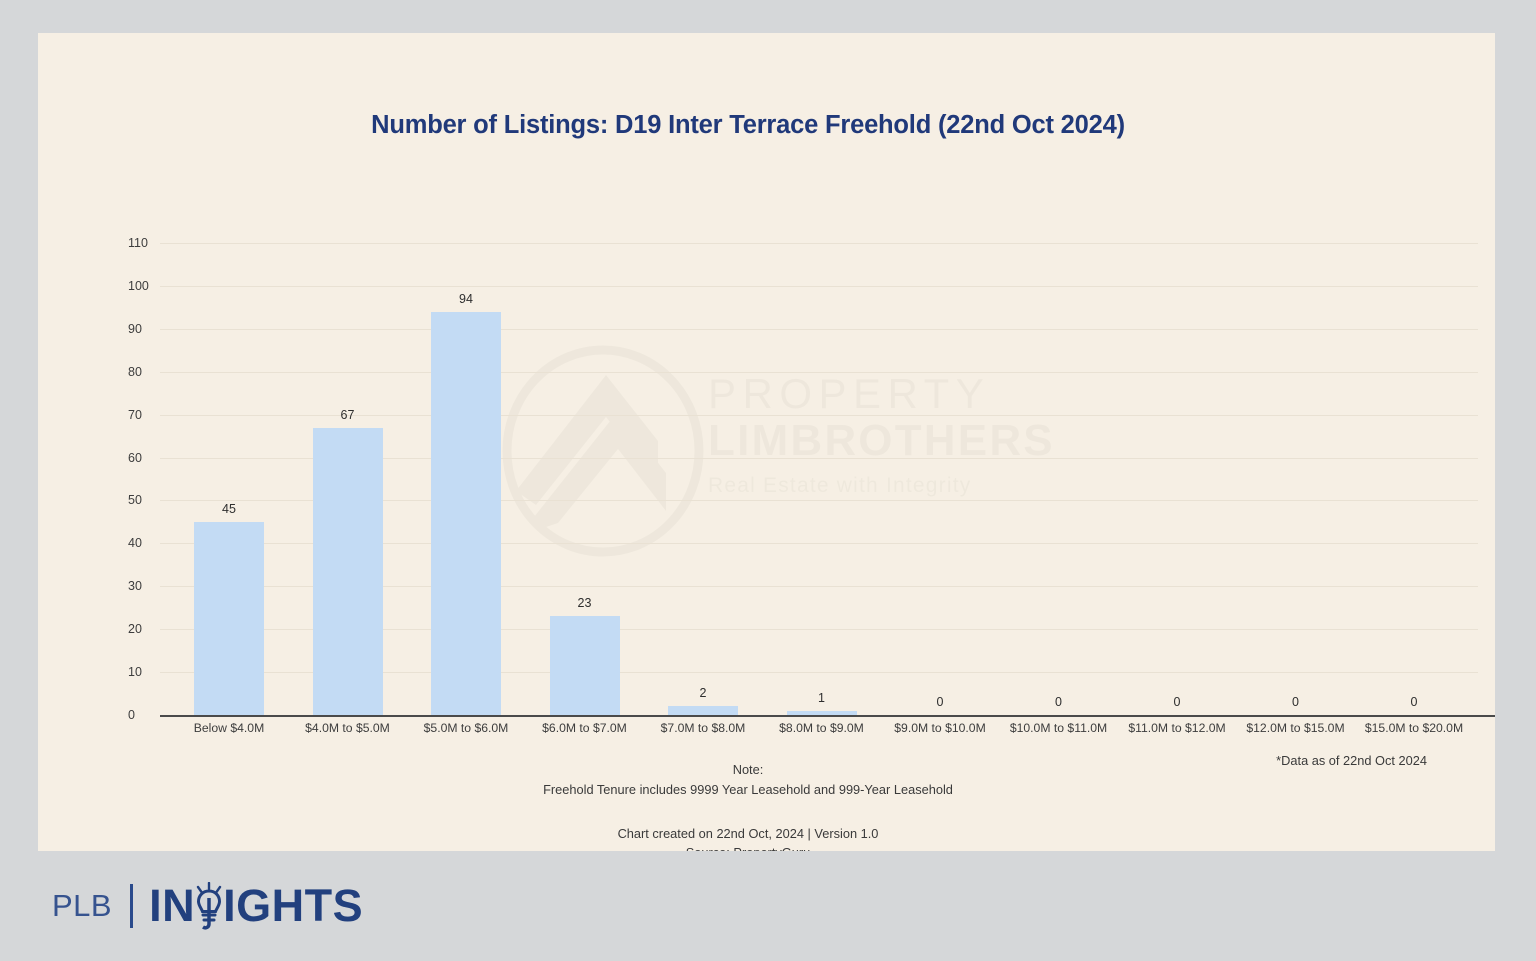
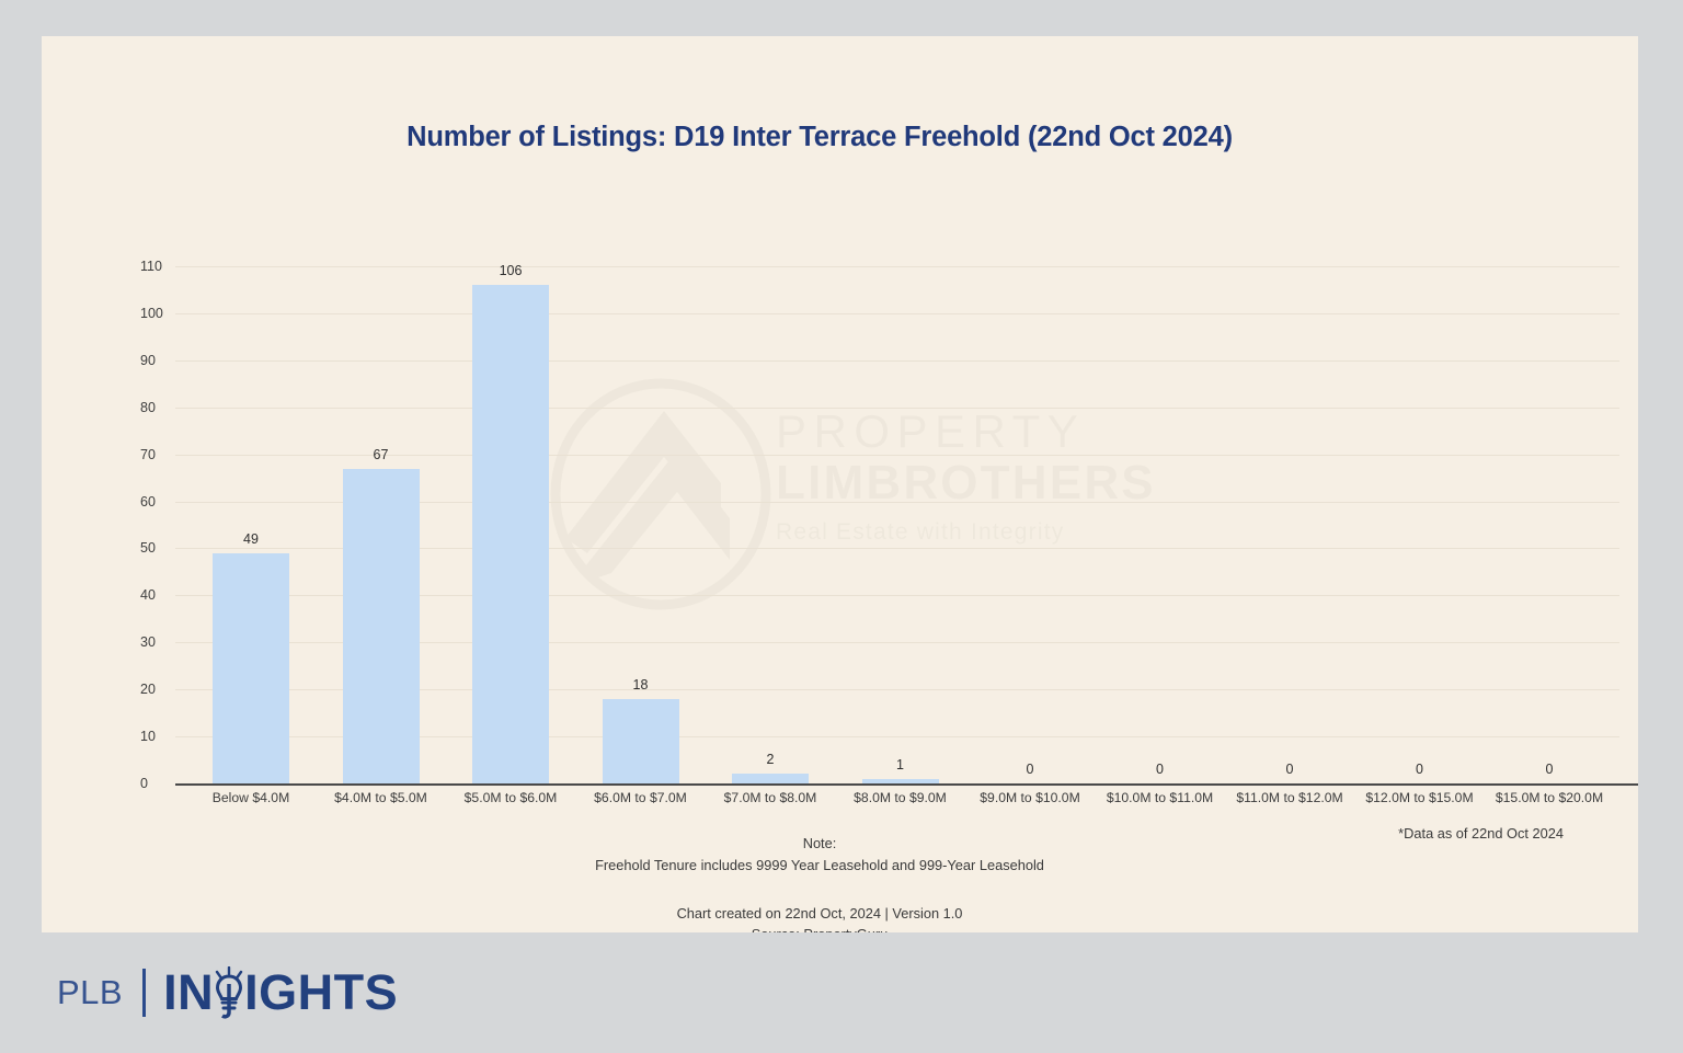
Below $4.0M: 45 -> 49
$5.0M to $6.0M: 94 -> 106
$6.0M to $7.0M: 23 -> 18
